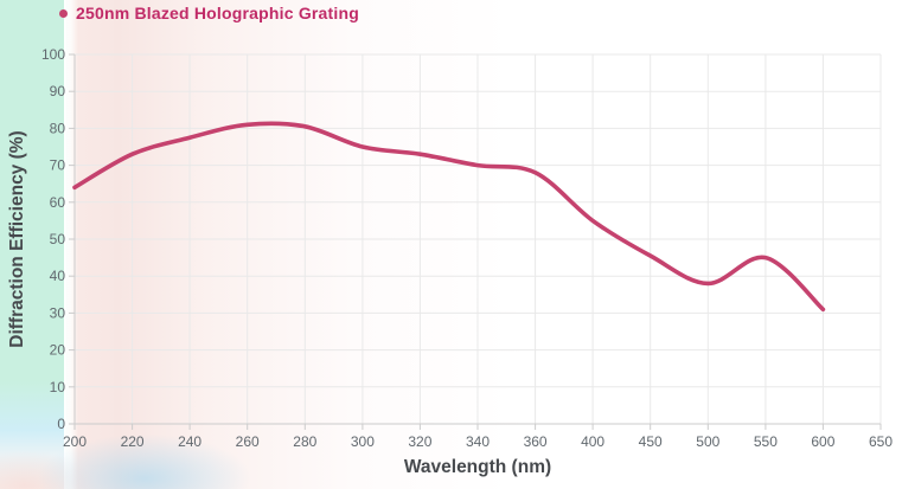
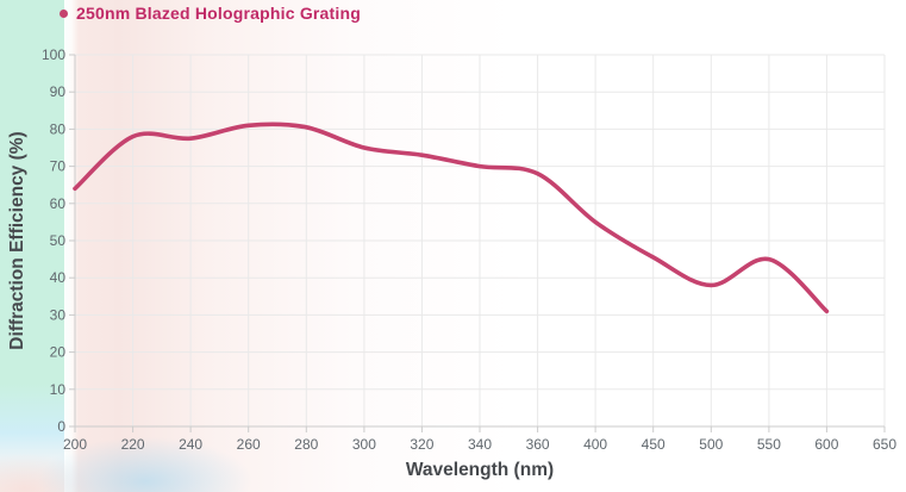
220: 73 -> 78
